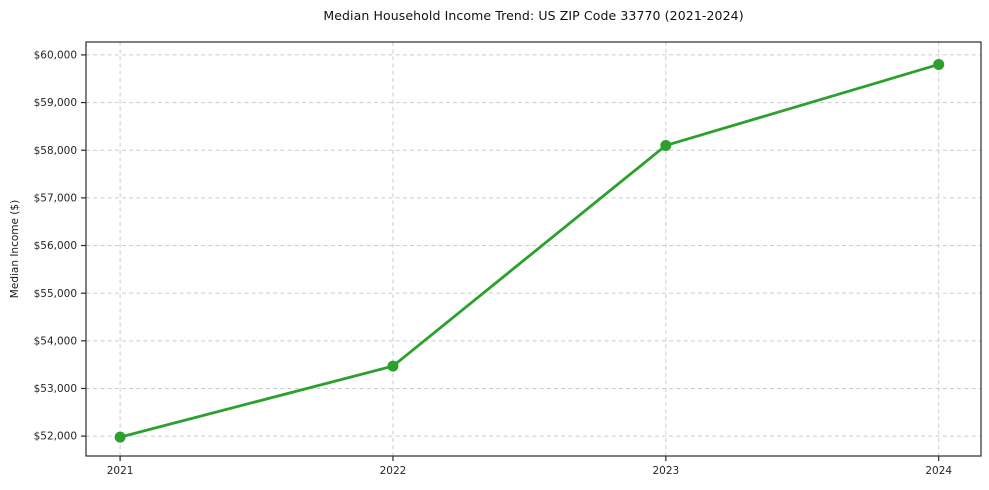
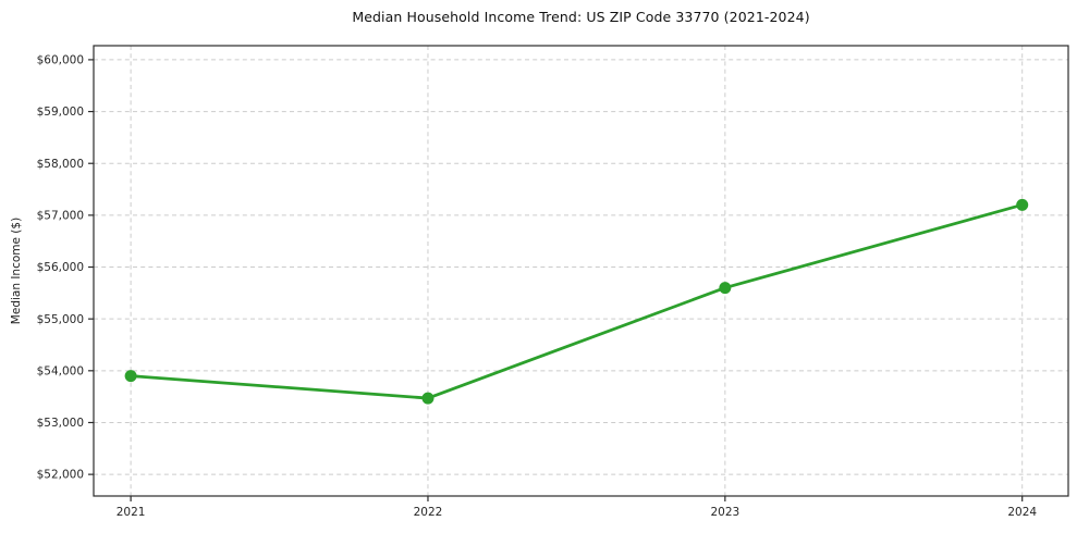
2021: $52000 -> $53900
2023: $58100 -> $55600
2024: $59800 -> $57200
